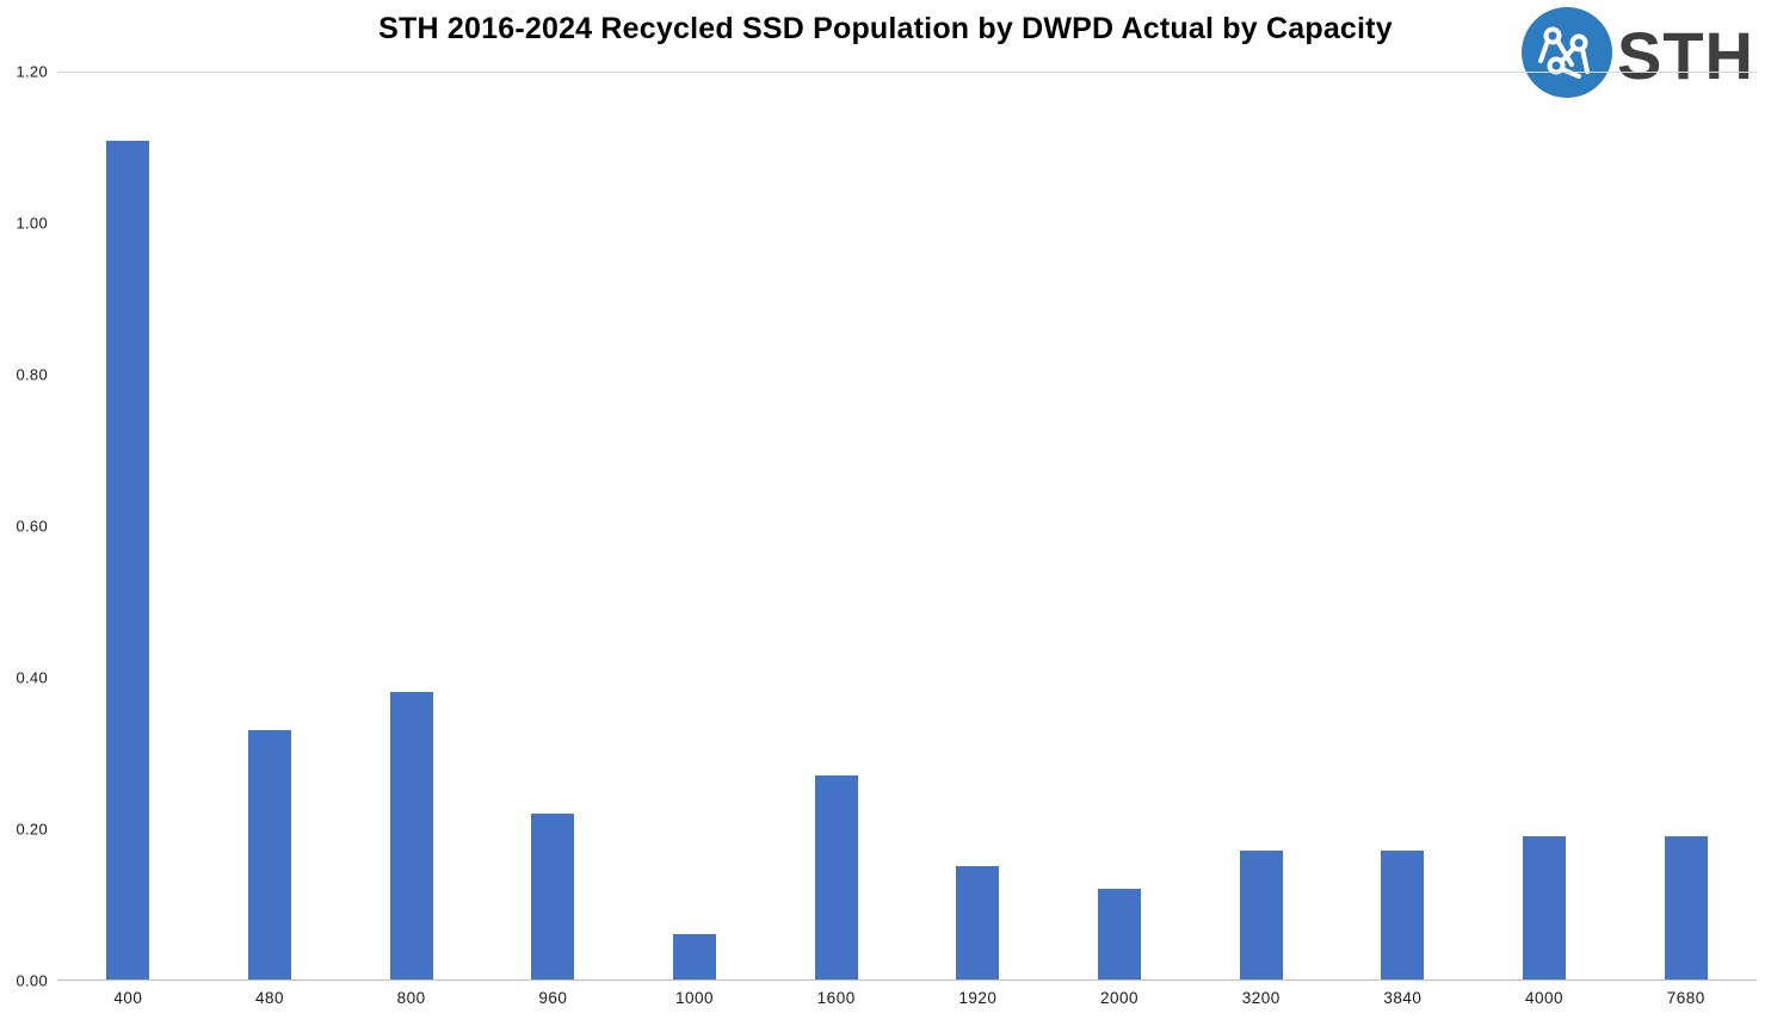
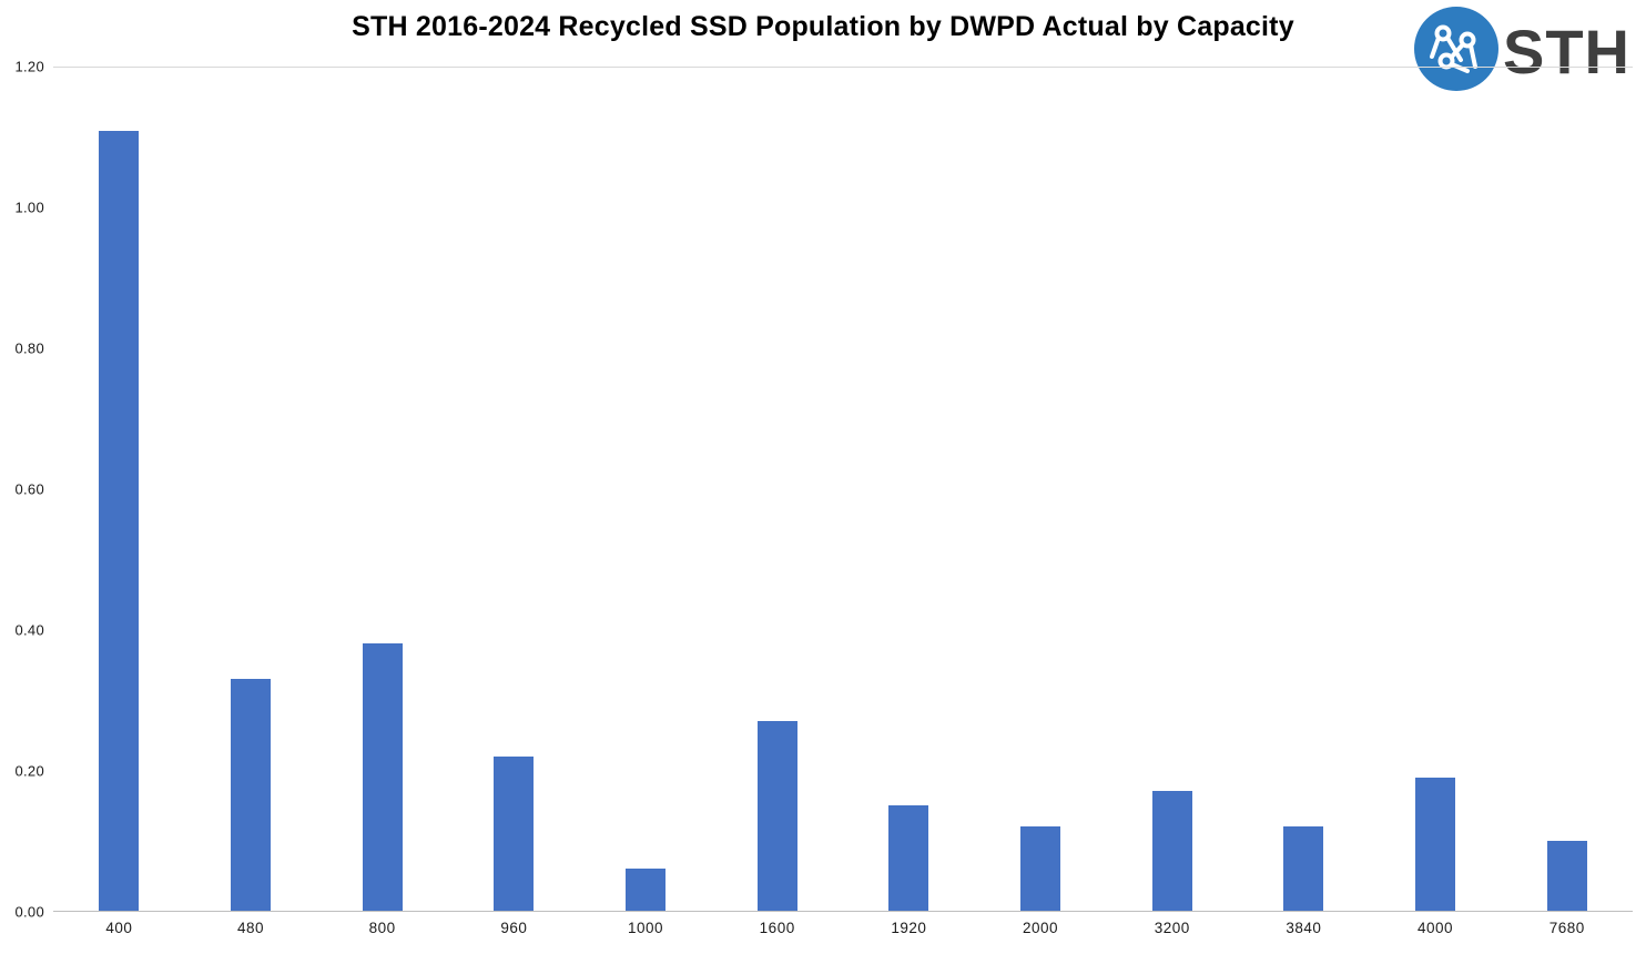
3840: 0.17 -> 0.12
7680: 0.19 -> 0.10
